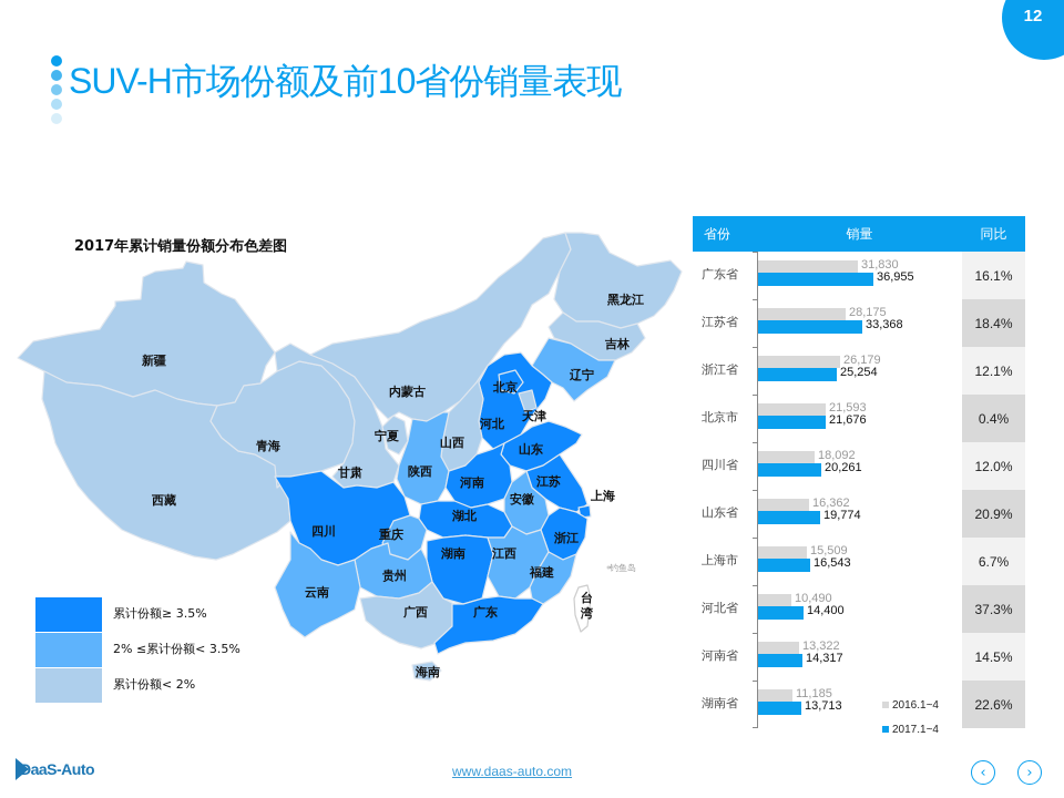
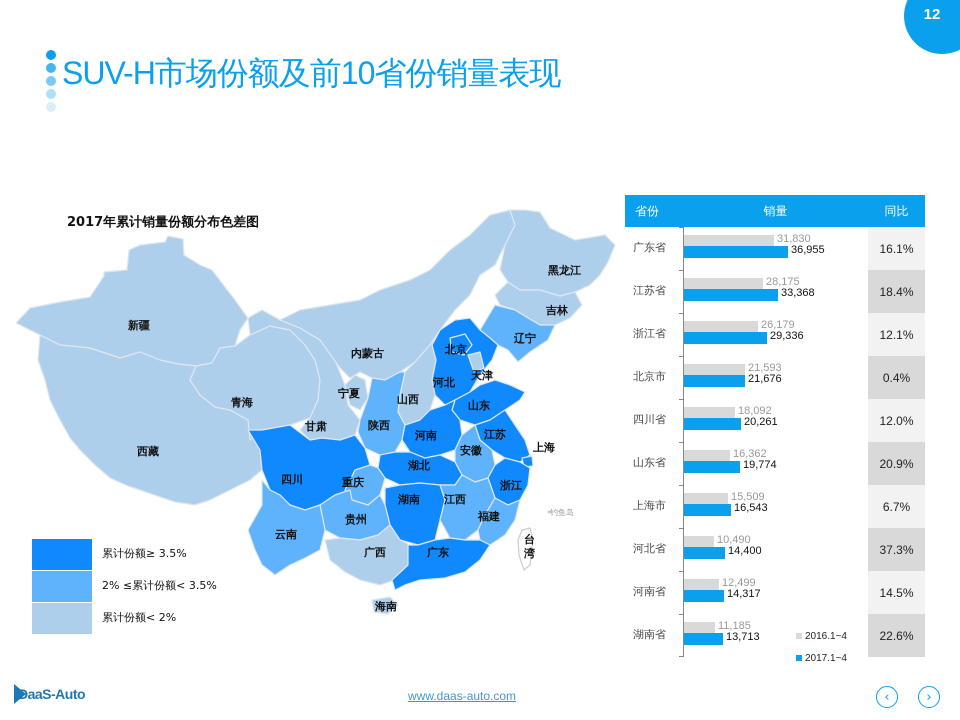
2017.1~4/浙江省: 25,254 -> 29,336
2016.1~4/河南省: 13,322 -> 12,499
